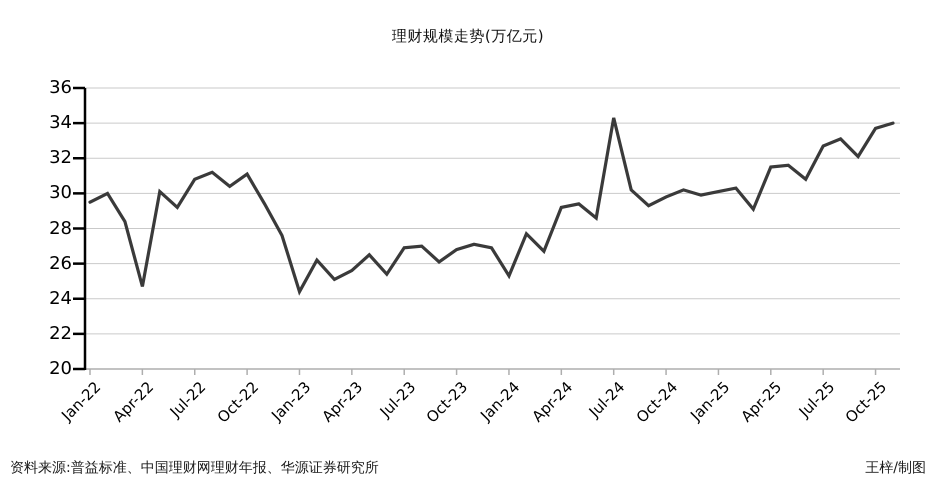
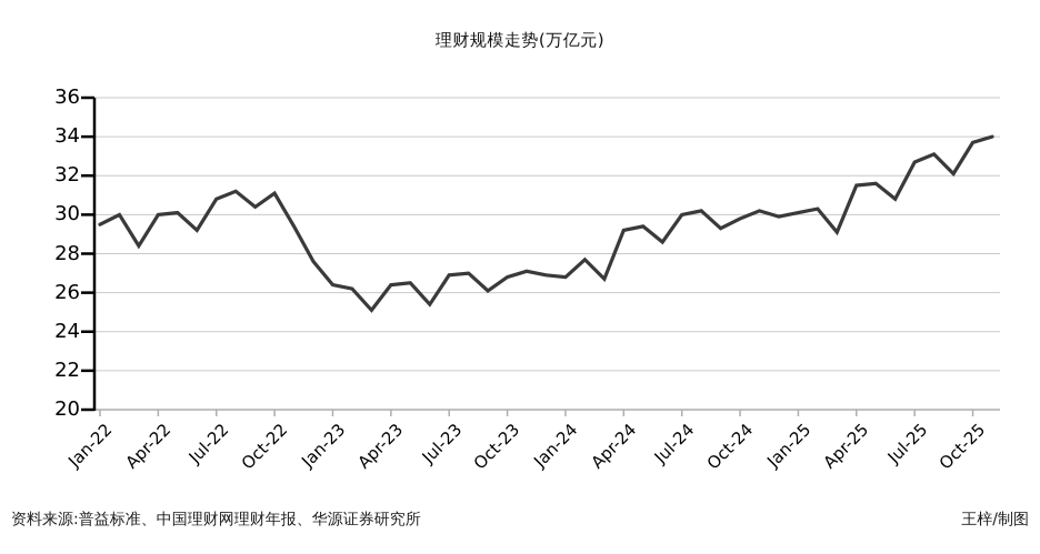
Apr-22: 24.7 -> 30.0
Jan-23: 24.4 -> 26.4
Apr-23: 25.6 -> 26.4
Jan-24: 25.3 -> 26.8
Jul-24: 34.3 -> 30.0
